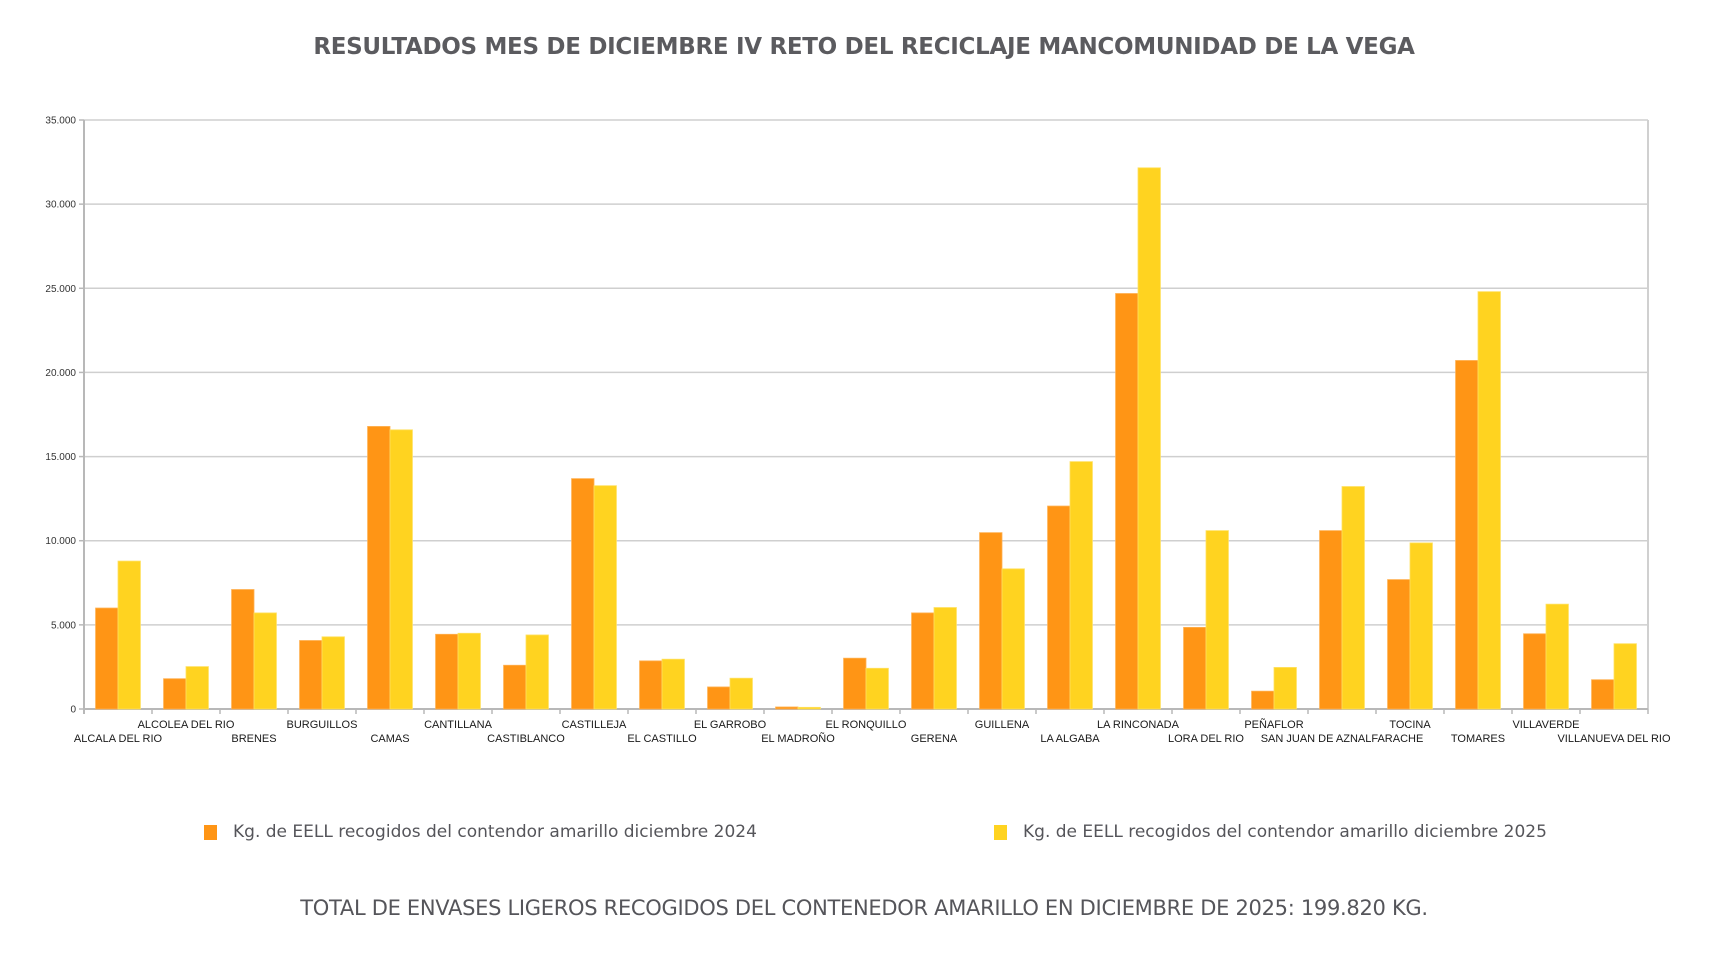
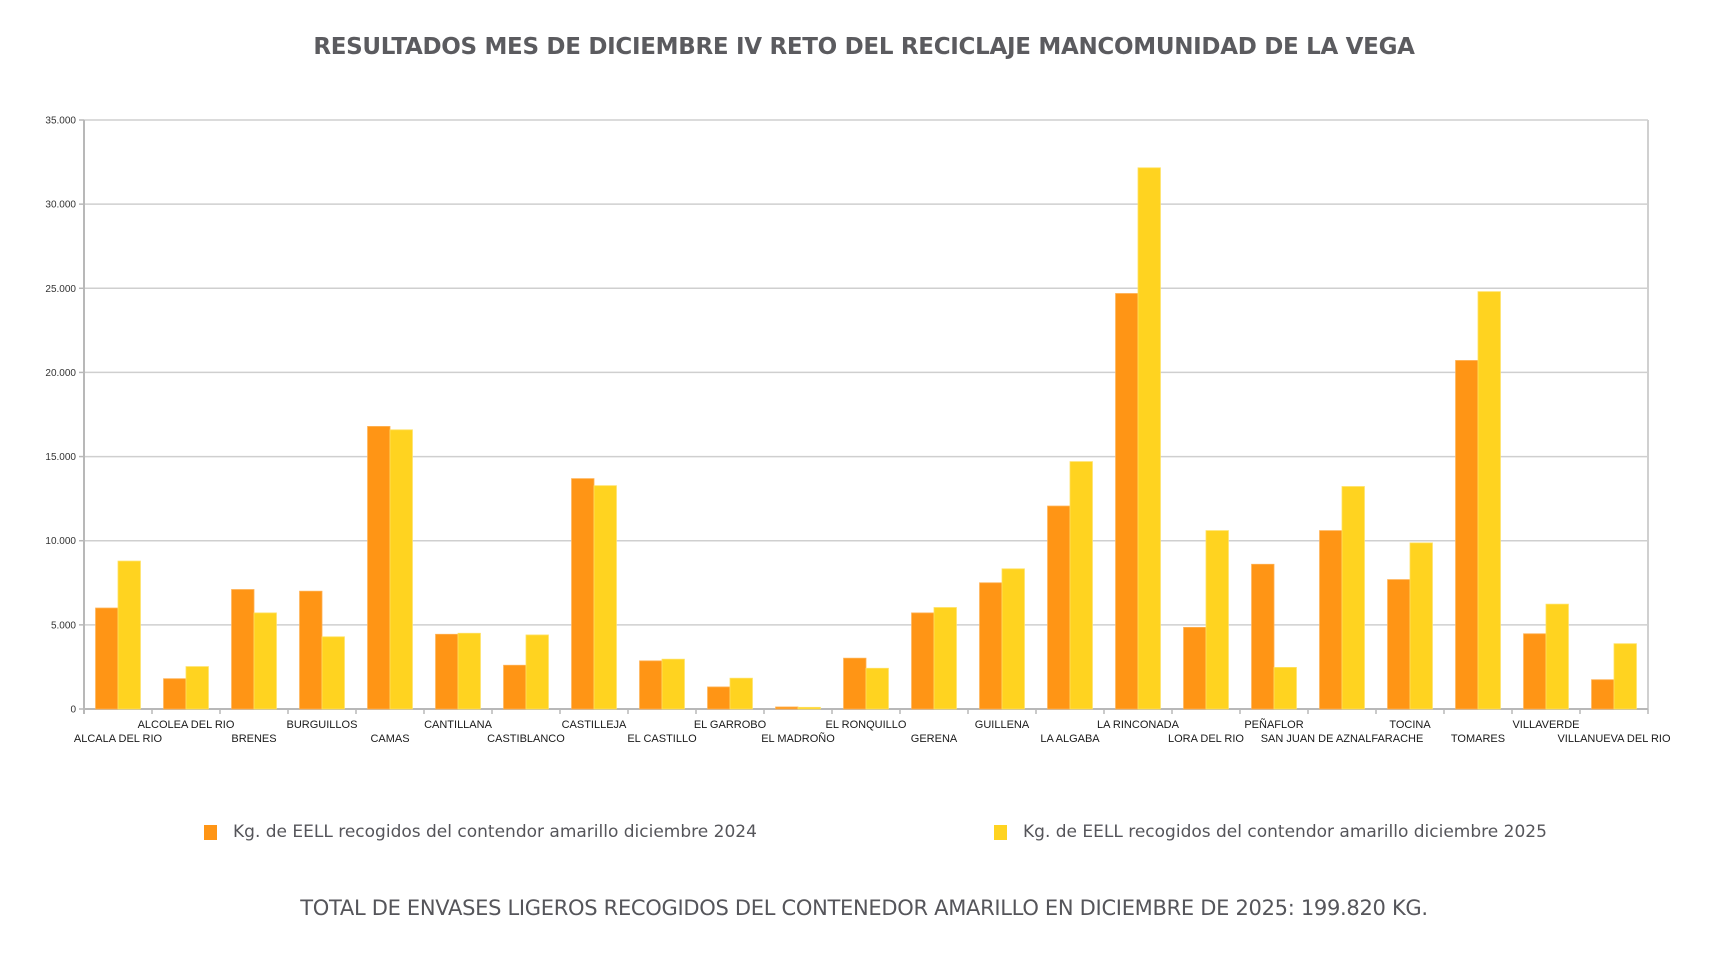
Kg. de EELL recogidos del contendor amarillo diciembre 2024/BURGUILLOS: 4100 -> 7000
Kg. de EELL recogidos del contendor amarillo diciembre 2024/GUILLENA: 10500 -> 7500
Kg. de EELL recogidos del contendor amarillo diciembre 2024/PEÑAFLOR: 1100 -> 8600
